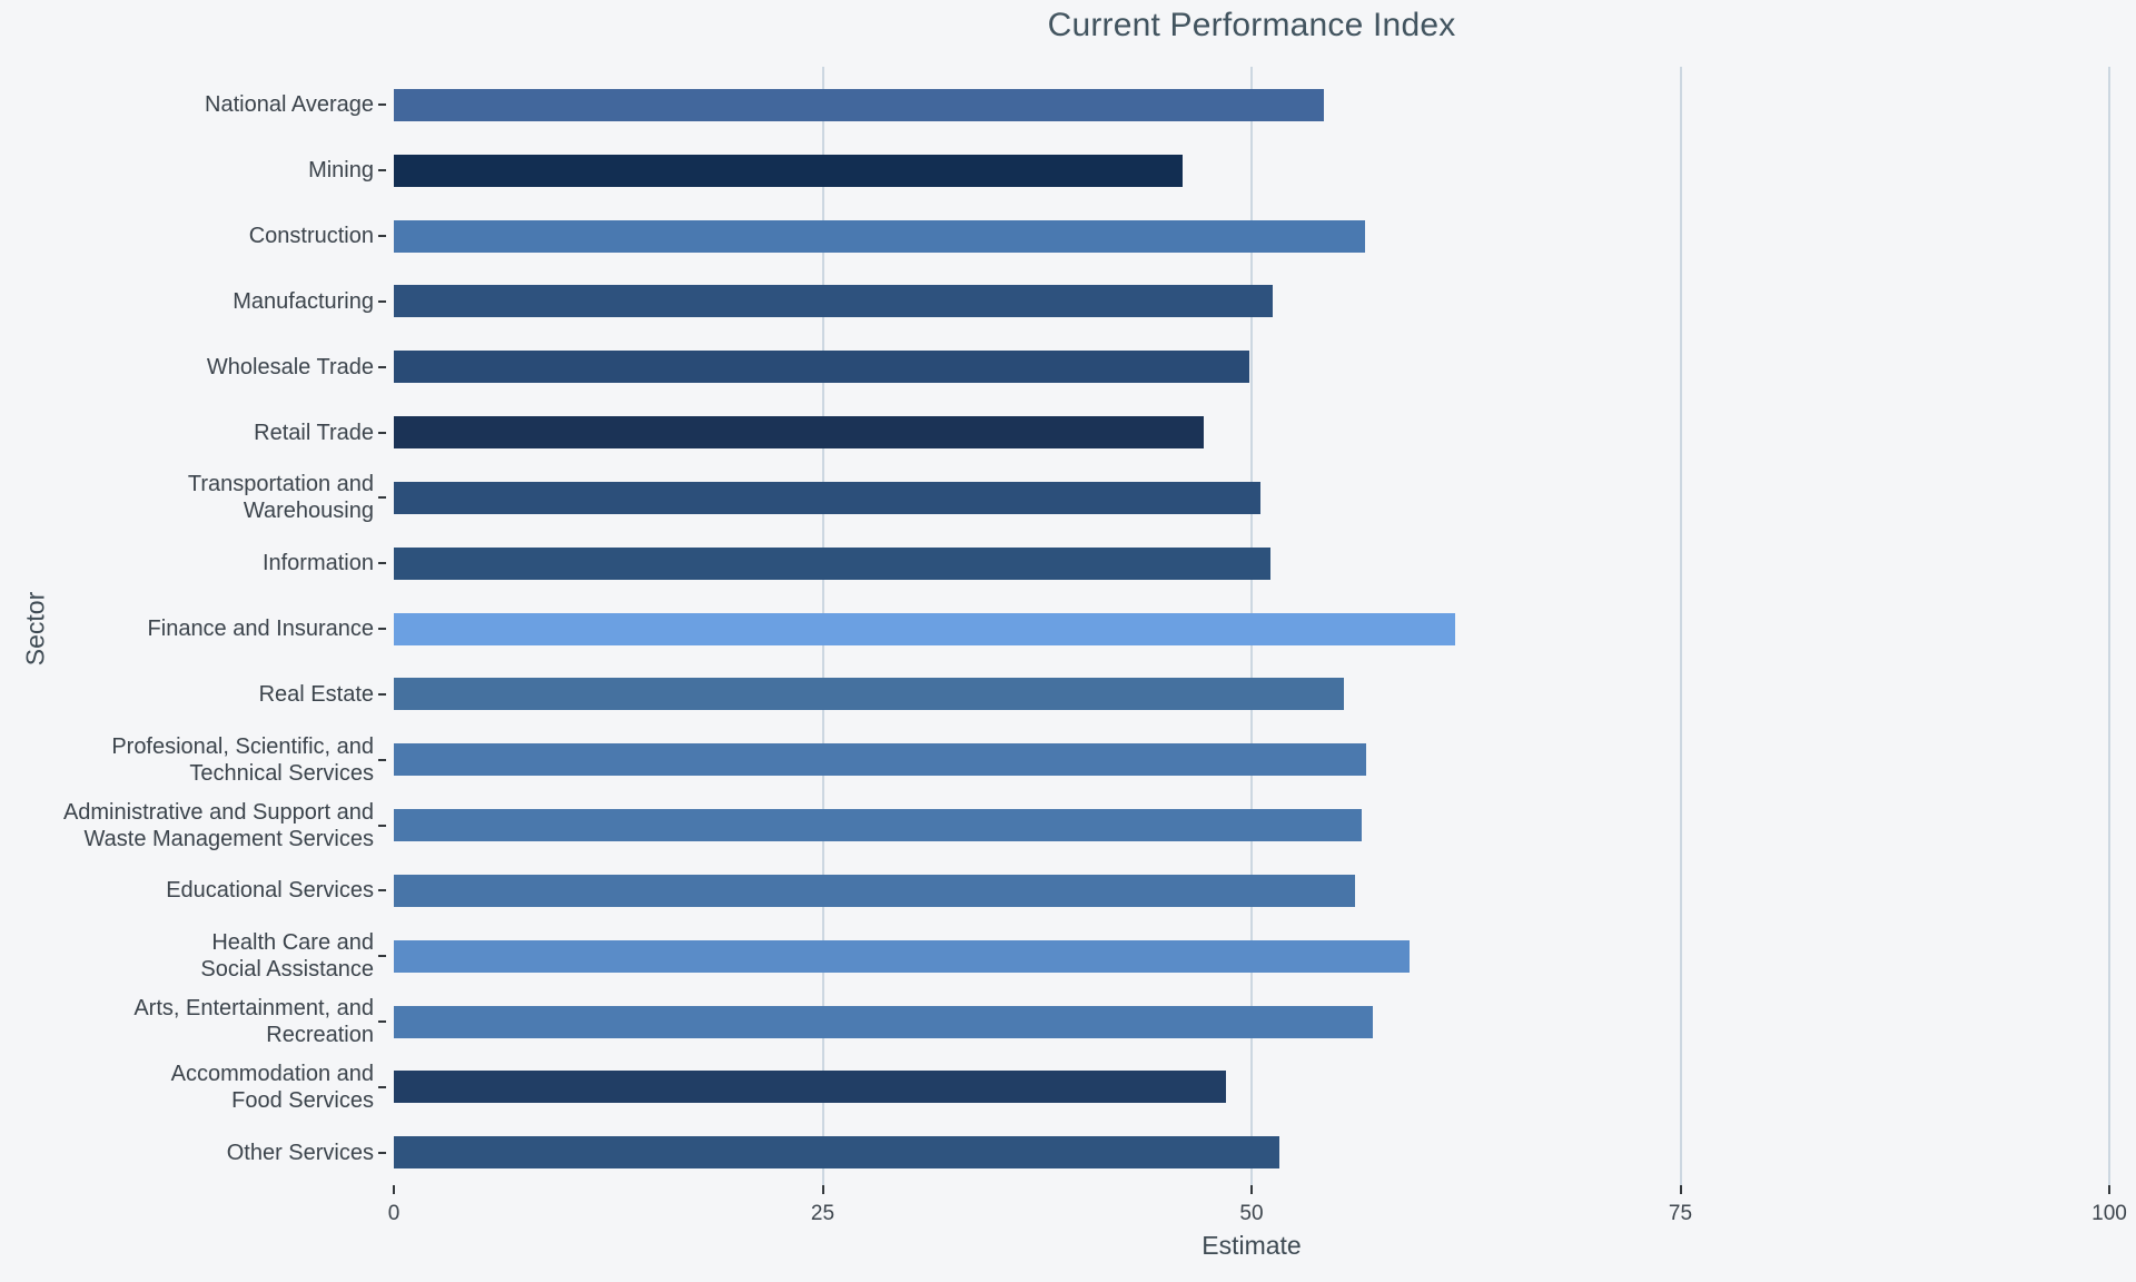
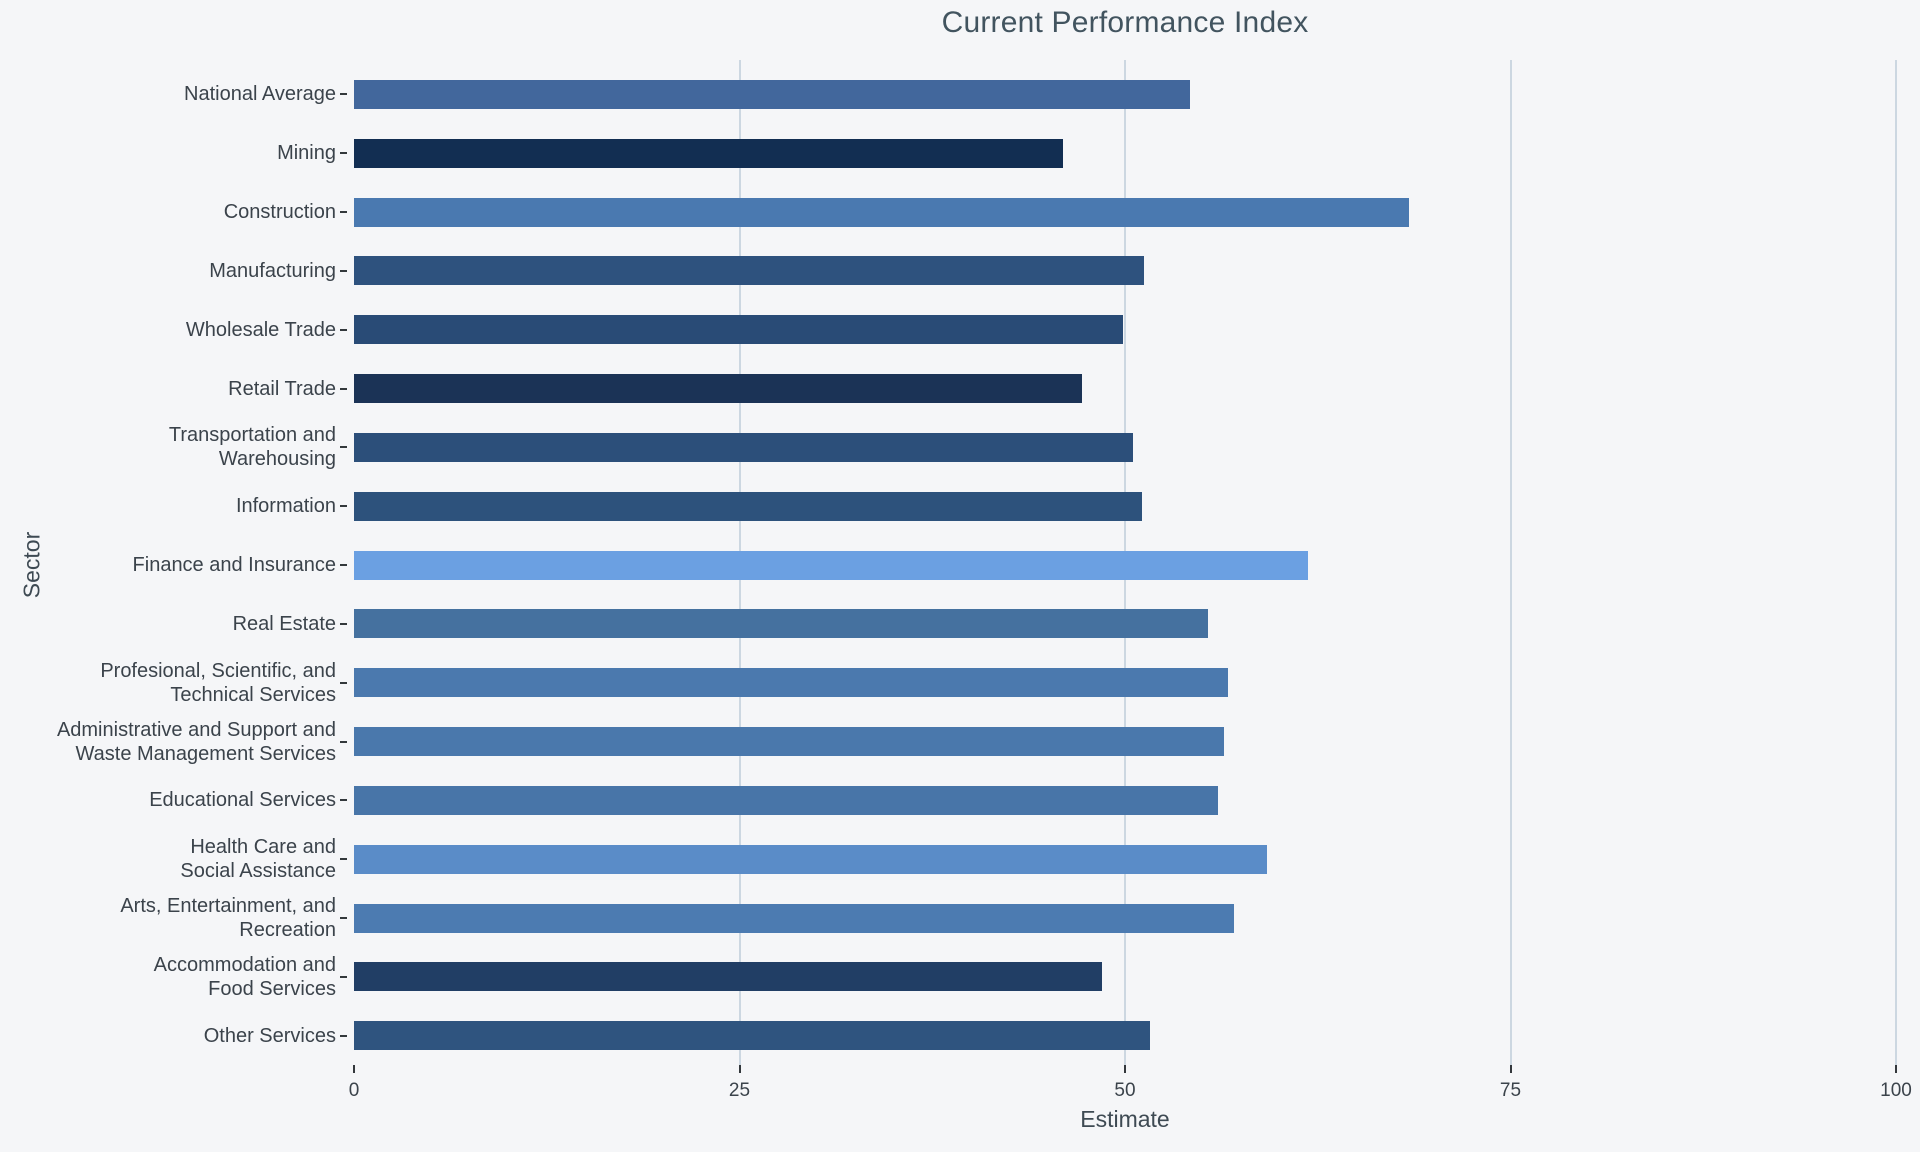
Construction: 56.6 -> 68.4
